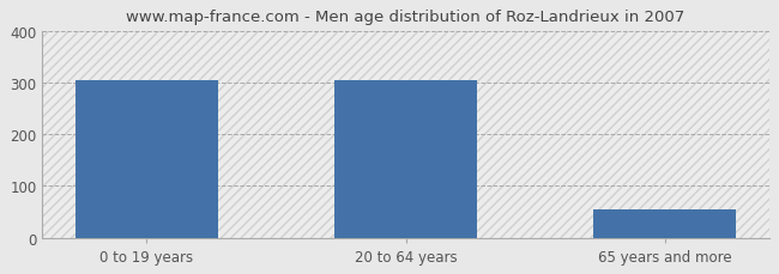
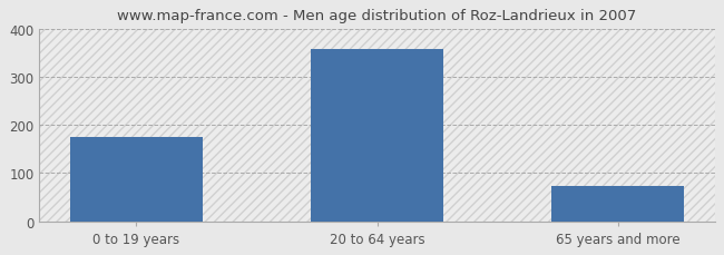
0 to 19 years: 305 -> 175
20 to 64 years: 305 -> 357
65 years and more: 55 -> 73
